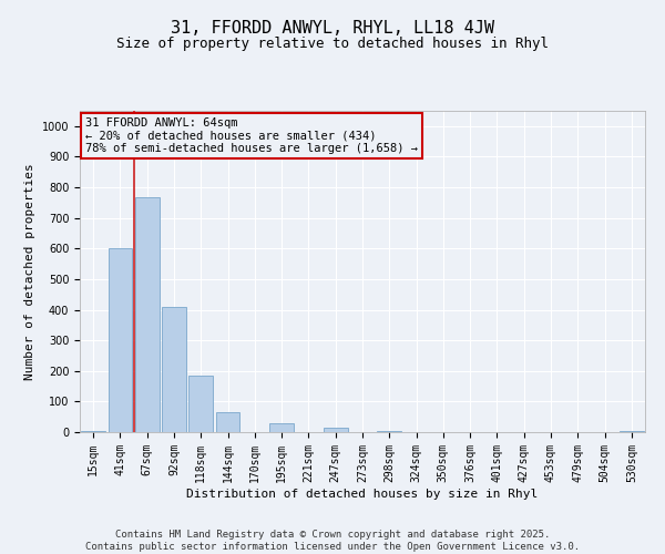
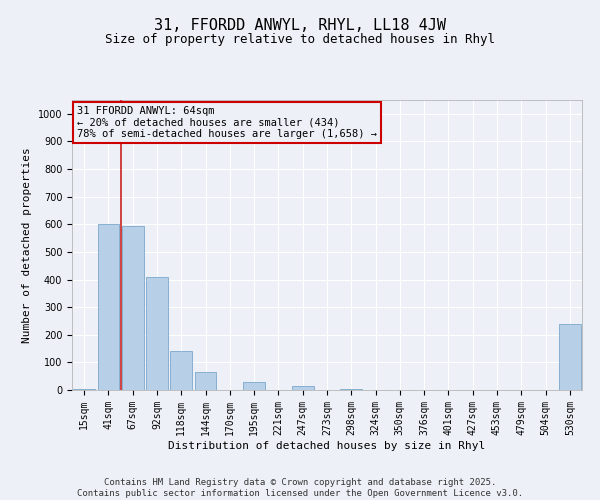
67sqm: 767 -> 595
118sqm: 185 -> 140
530sqm: 2 -> 240
